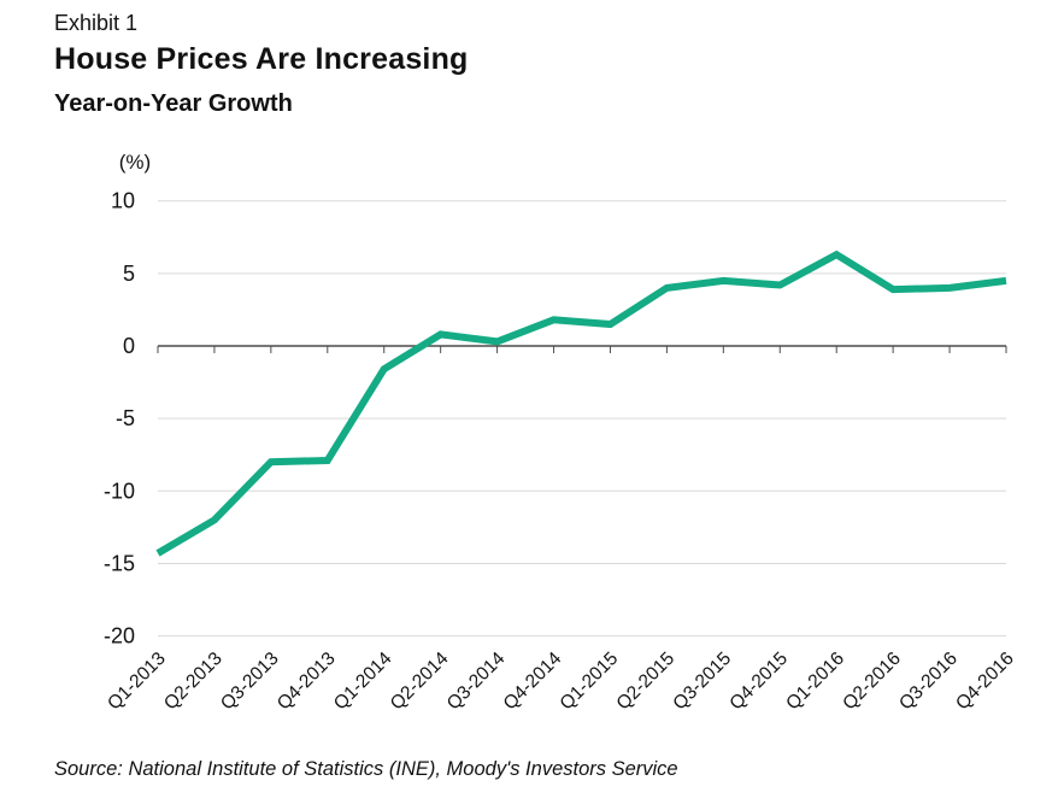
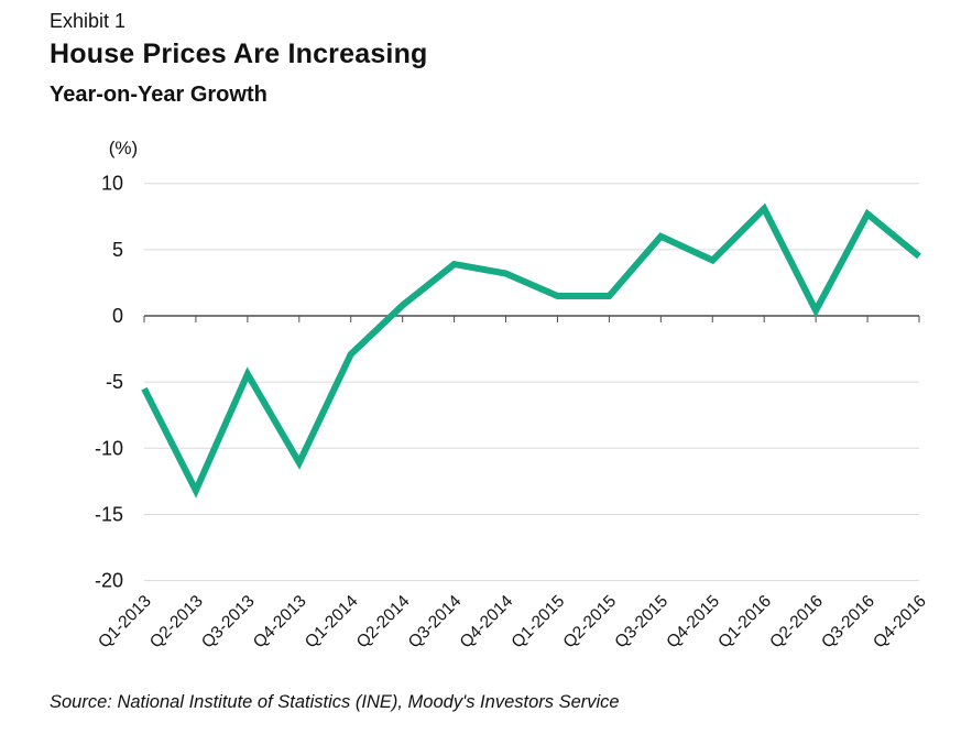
Q1-2013: -14.3 -> -5.5
Q2-2013: -12.0 -> -13.2
Q3-2013: -8.0 -> -4.4
Q4-2013: -7.9 -> -11.1
Q1-2014: -1.6 -> -2.9
Q3-2014: 0.3 -> 3.9
Q4-2014: 1.8 -> 3.2
Q2-2015: 4.0 -> 1.5
Q3-2015: 4.5 -> 6.0
Q1-2016: 6.3 -> 8.1
Q2-2016: 3.9 -> 0.4
Q3-2016: 4.0 -> 7.7
